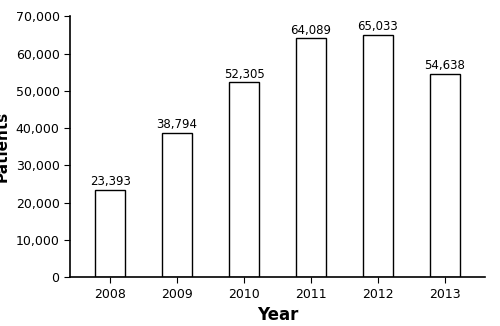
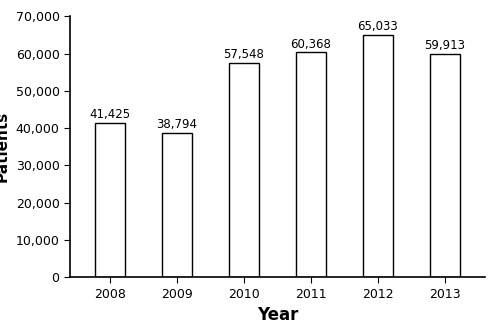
2008: 23,393 -> 41,425
2010: 52,305 -> 57,548
2011: 64,089 -> 60,368
2013: 54,638 -> 59,913
